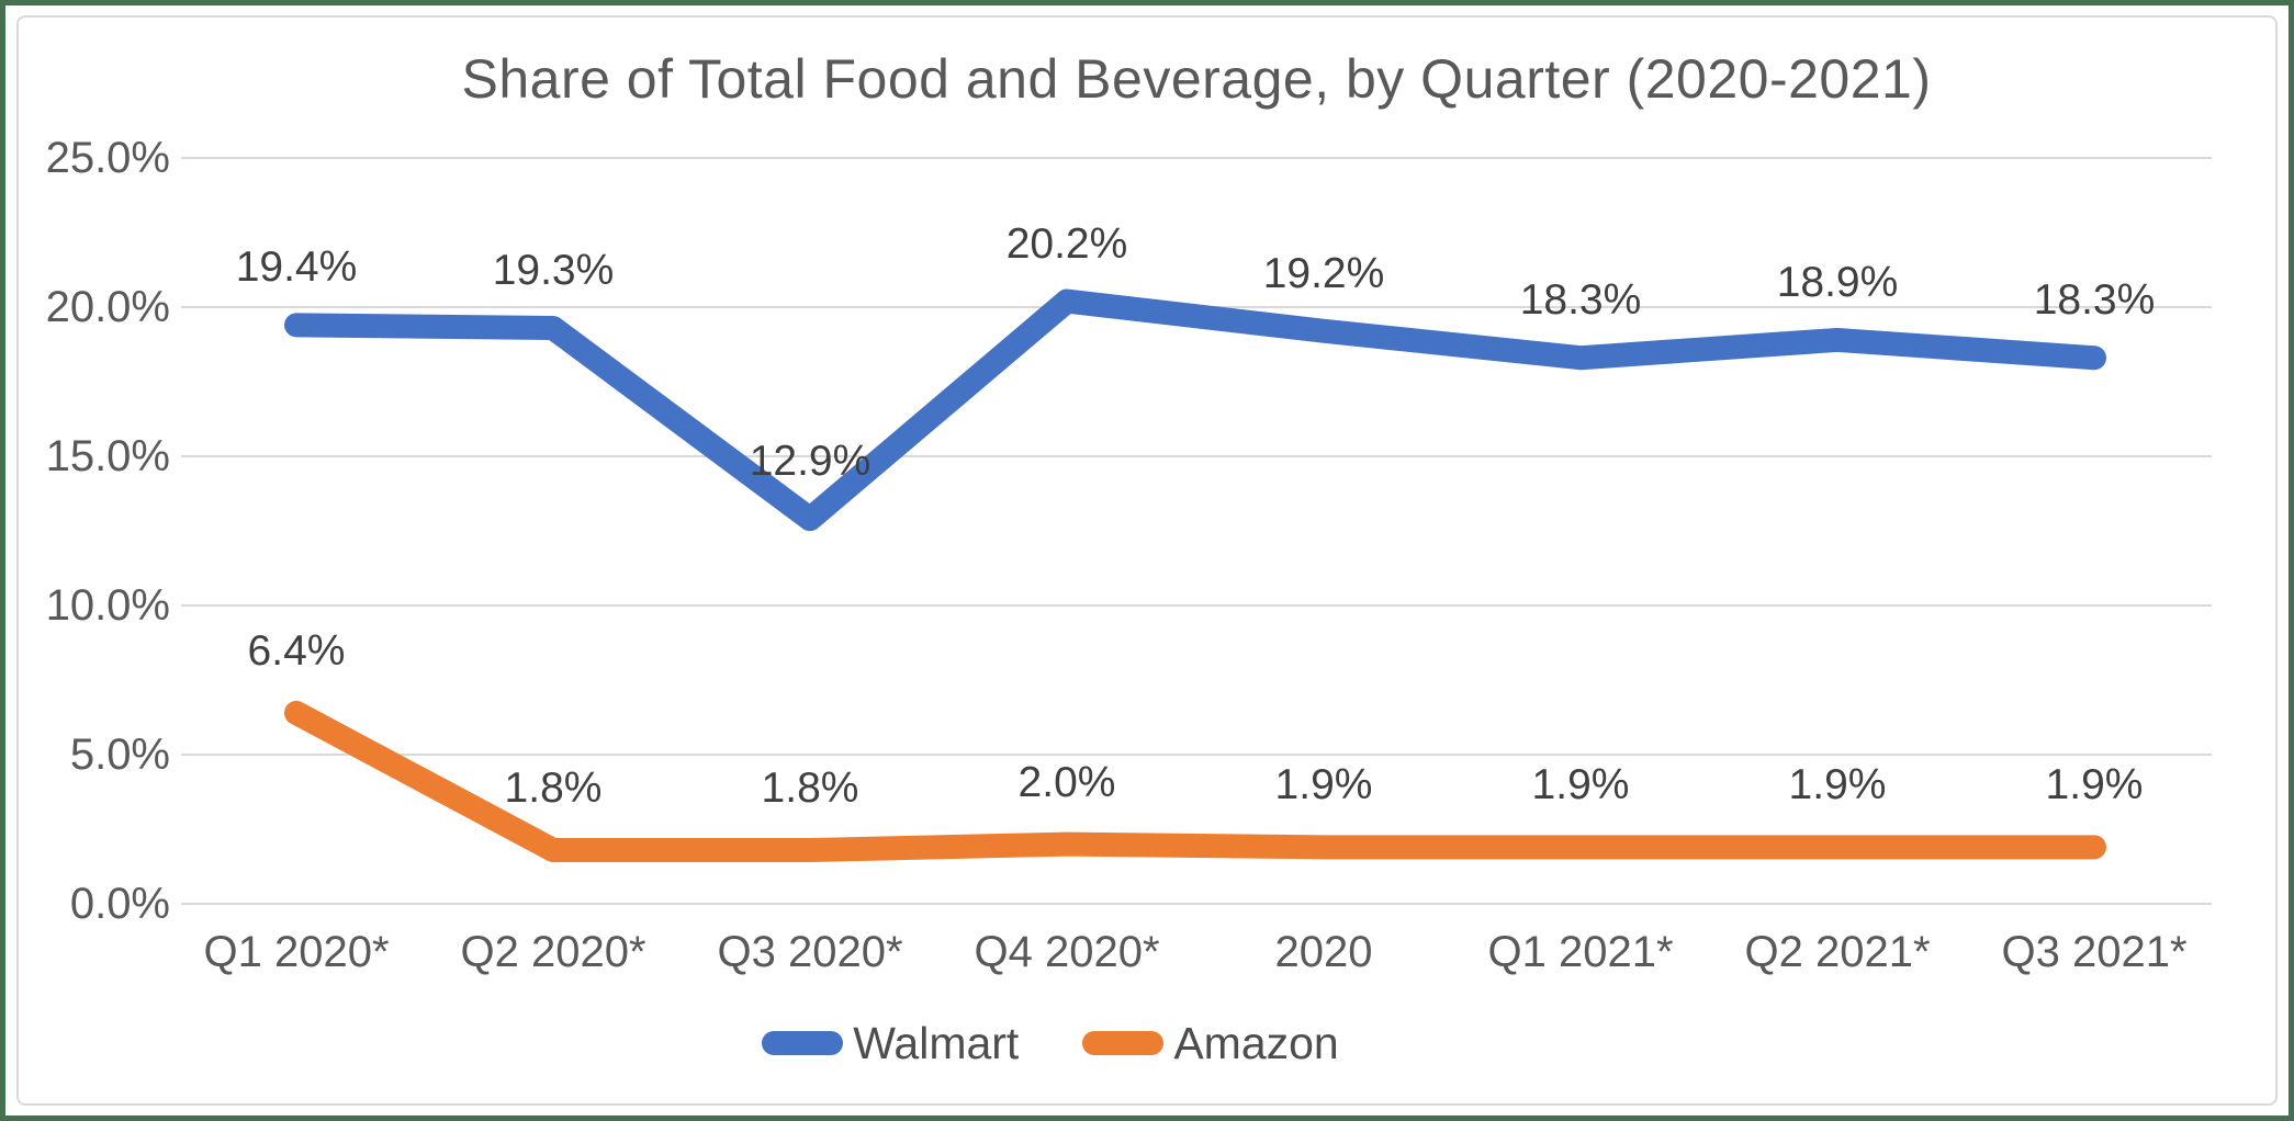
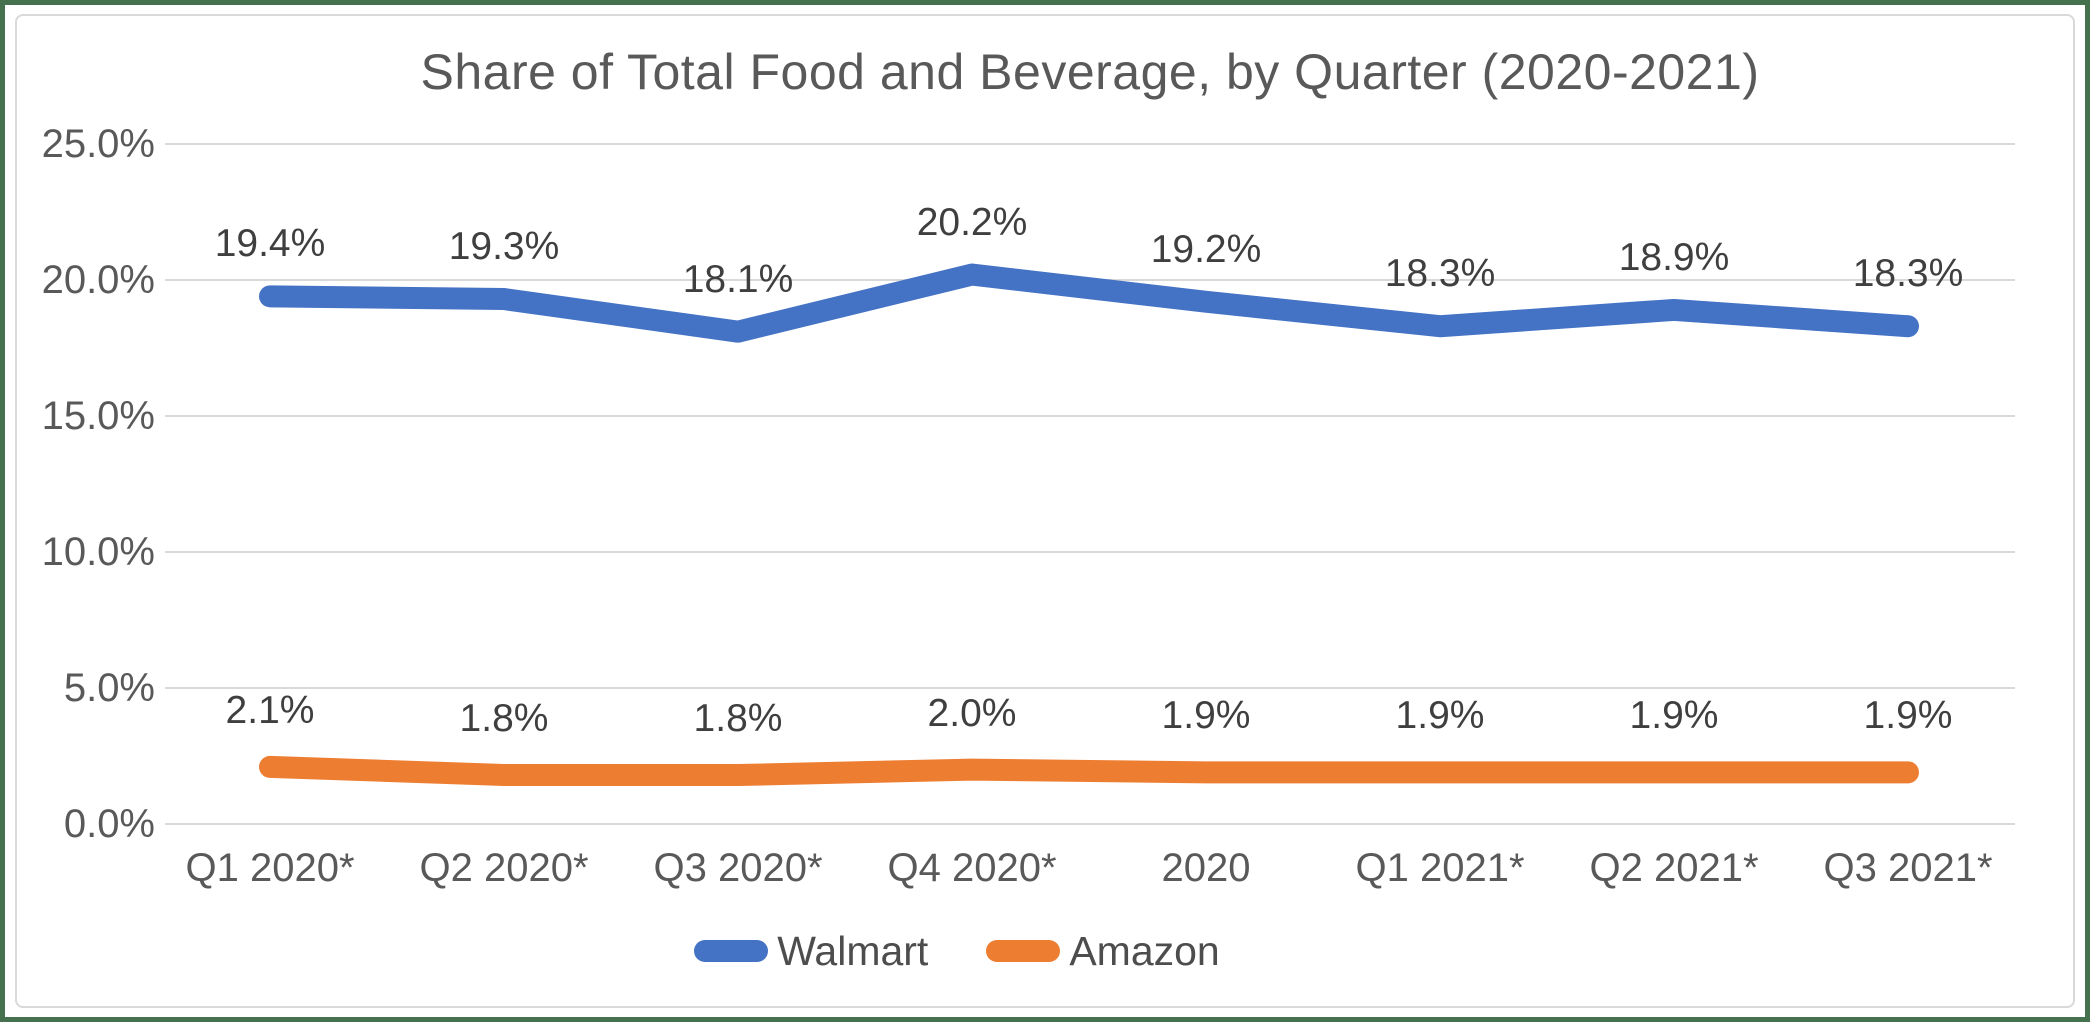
Amazon/Q1 2020*: 6.4% -> 2.1%
Walmart/Q3 2020*: 12.9% -> 18.1%
